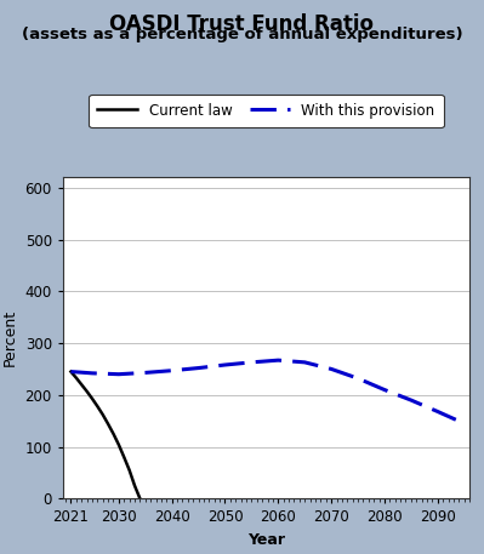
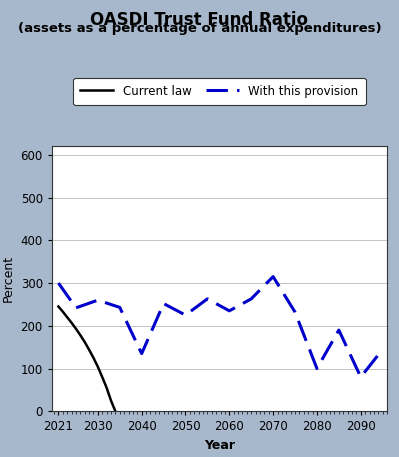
With this provision/2021: 245 -> 300
With this provision/2030: 240 -> 260
With this provision/2040: 247 -> 135
With this provision/2050: 258 -> 225
With this provision/2060: 267 -> 235
With this provision/2070: 250 -> 315
With this provision/2080: 210 -> 100
With this provision/2090: 168 -> 80
